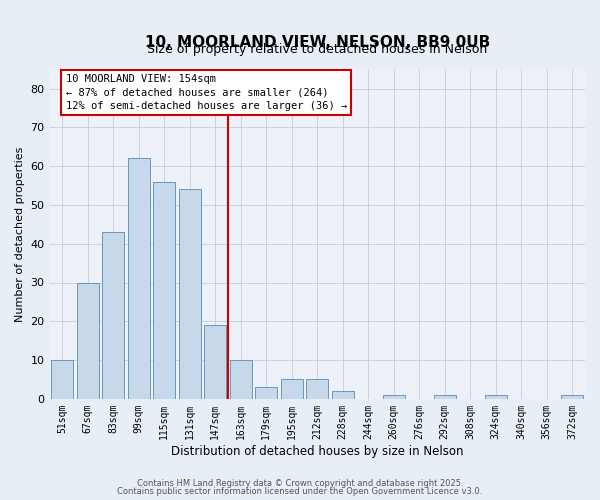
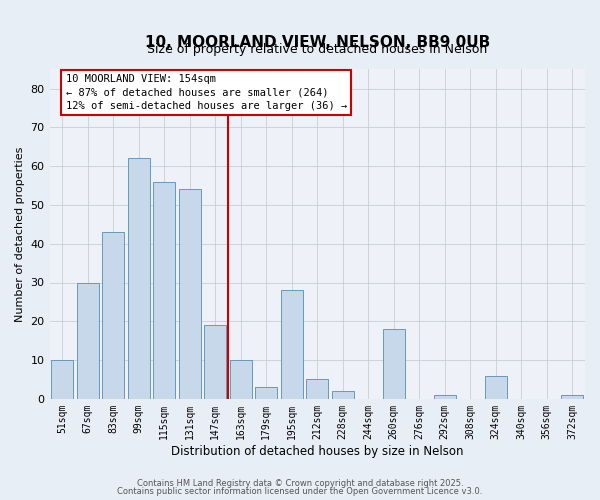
195sqm: 5 -> 28
260sqm: 1 -> 18
324sqm: 1 -> 6
